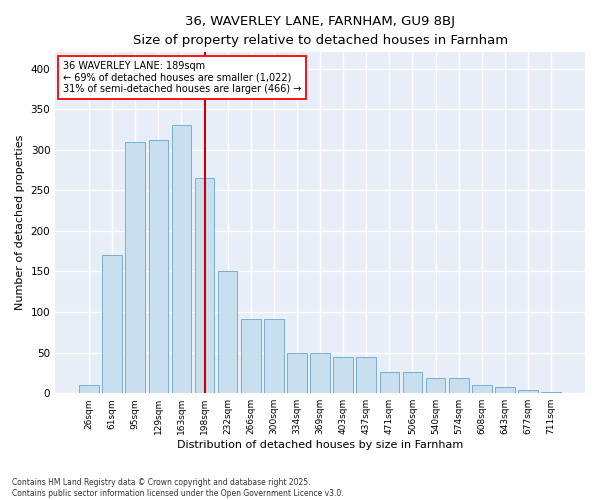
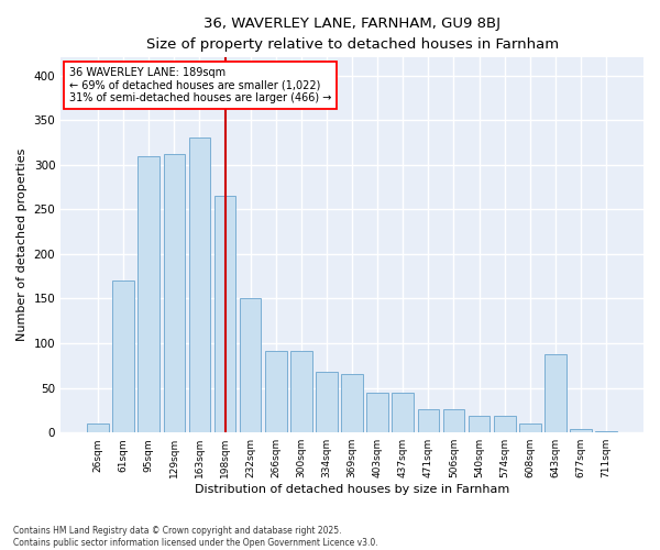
334sqm: 50 -> 68
369sqm: 50 -> 66
643sqm: 8 -> 88
